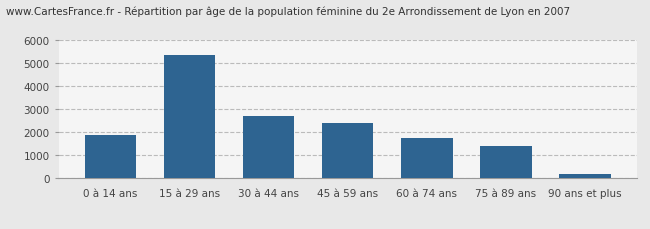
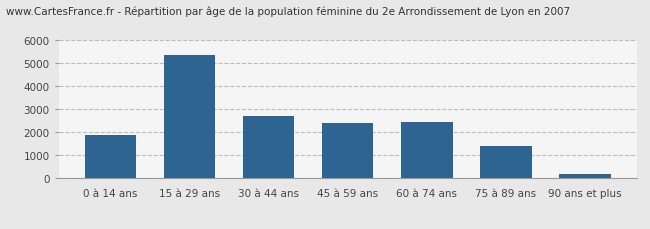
60 à 74 ans: 1760 -> 2450
